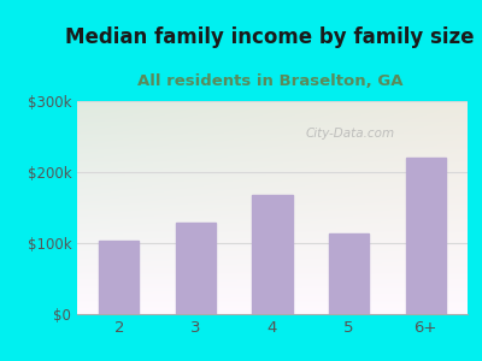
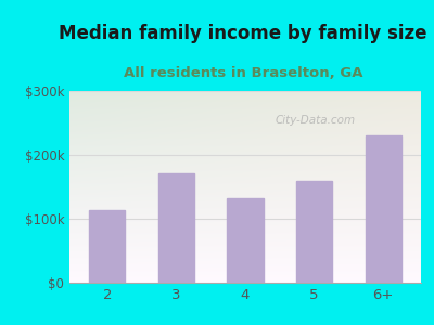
2: $103k -> $114k
3: $128k -> $172k
4: $168k -> $132k
5: $113k -> $160k
6+: $220k -> $230k
